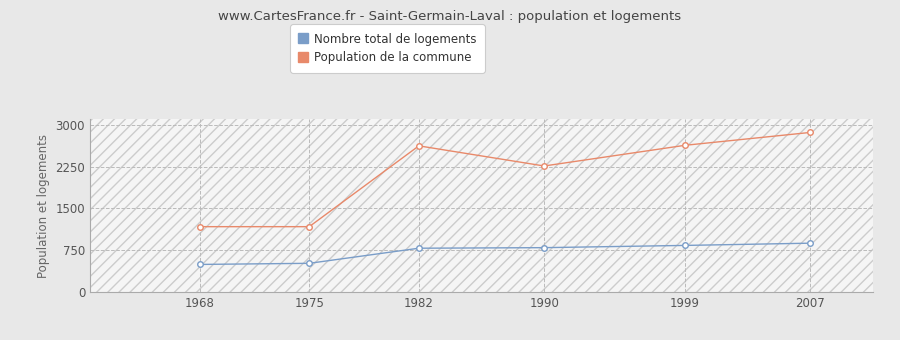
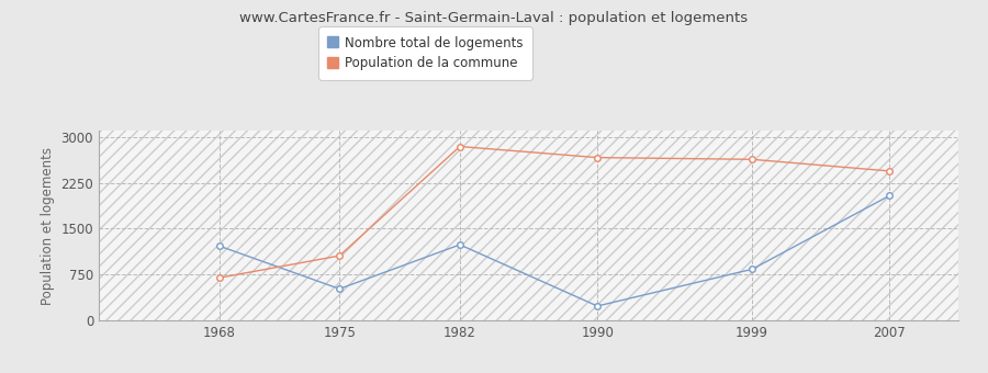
Nombre total de logements/1968: 500 -> 1220
Population de la commune/1968: 1180 -> 700
Population de la commune/1975: 1180 -> 1060
Nombre total de logements/1982: 790 -> 1240
Population de la commune/1982: 2620 -> 2840
Nombre total de logements/1990: 800 -> 240
Population de la commune/1990: 2260 -> 2660
Nombre total de logements/2007: 880 -> 2040
Population de la commune/2007: 2860 -> 2440
